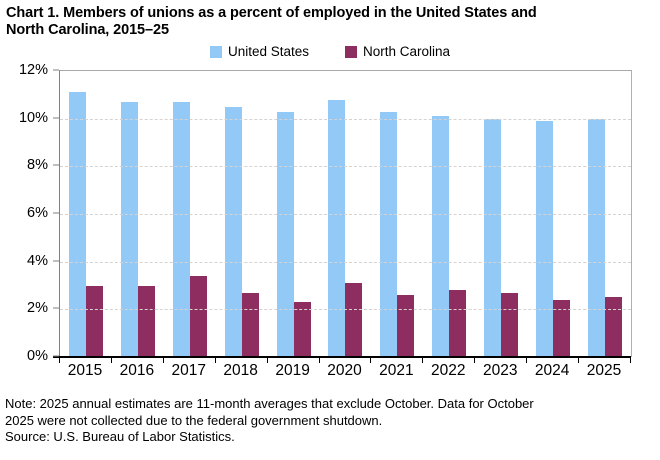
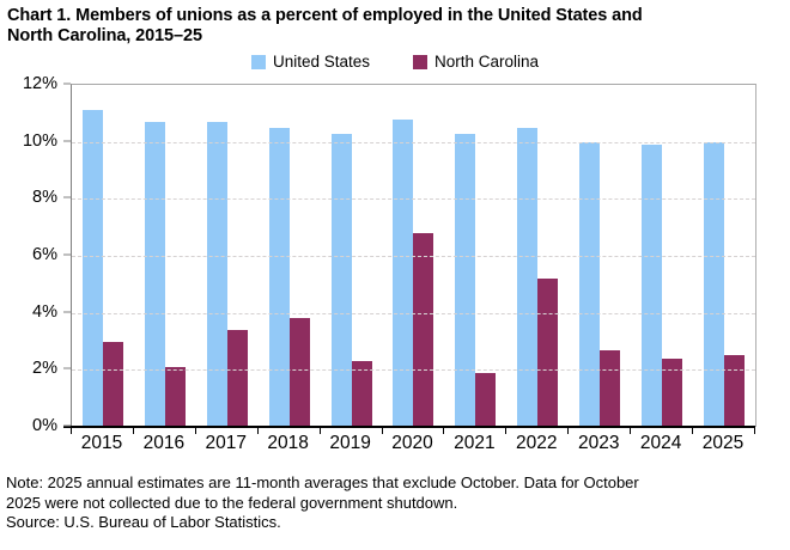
North Carolina/2016: 3.0% -> 2.1%
North Carolina/2018: 2.7% -> 3.8%
North Carolina/2020: 3.1% -> 6.8%
North Carolina/2021: 2.6% -> 1.9%
United States/2022: 10.1% -> 10.5%
North Carolina/2022: 2.8% -> 5.2%
